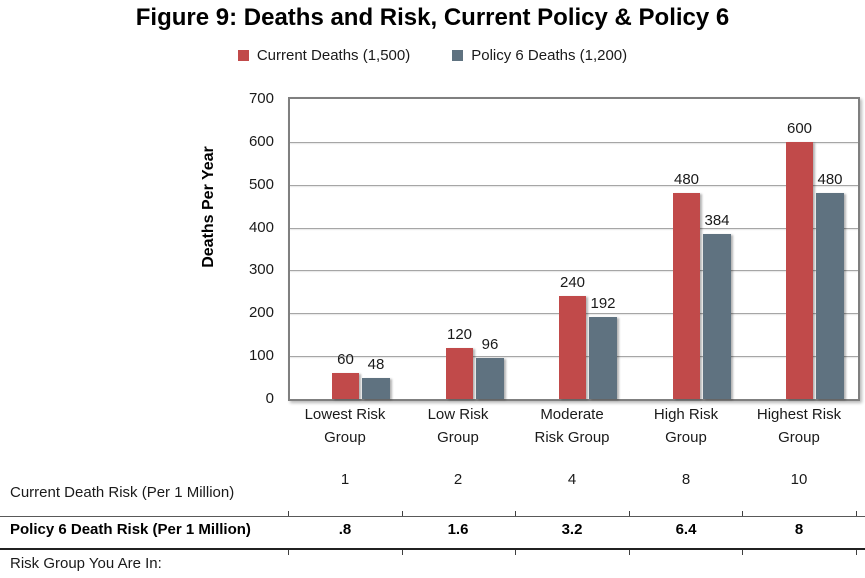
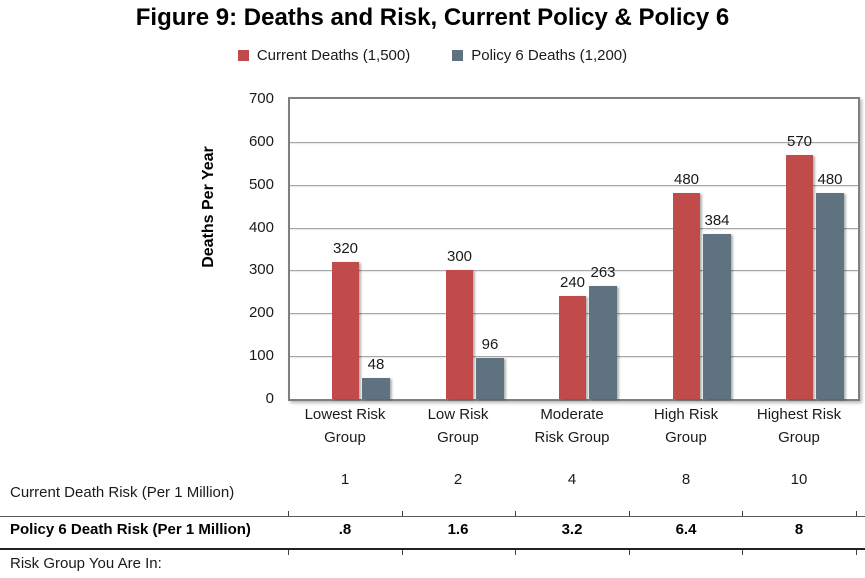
Current Deaths (1,500)/Lowest Risk Group: 60 -> 320
Current Deaths (1,500)/Low Risk Group: 120 -> 300
Policy 6 Deaths (1,200)/Moderate Risk Group: 192 -> 263
Current Deaths (1,500)/Highest Risk Group: 600 -> 570
